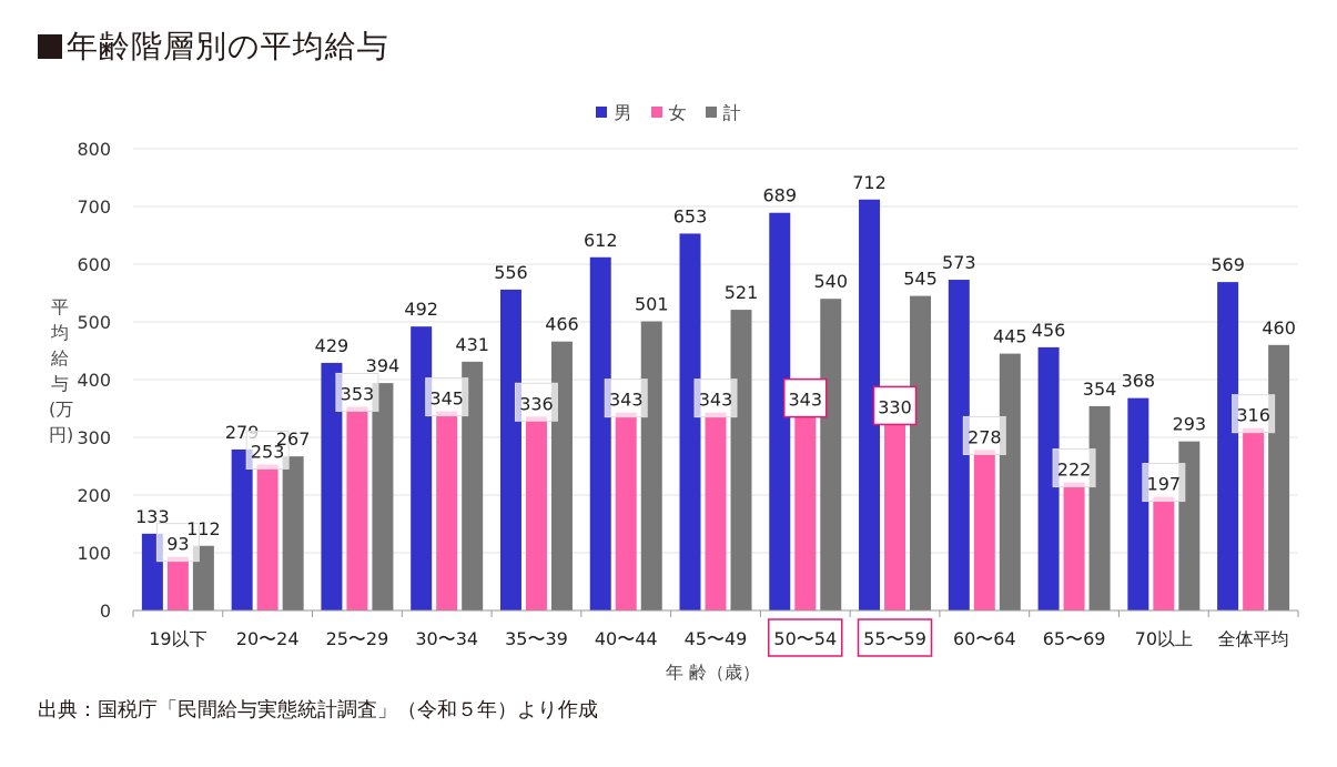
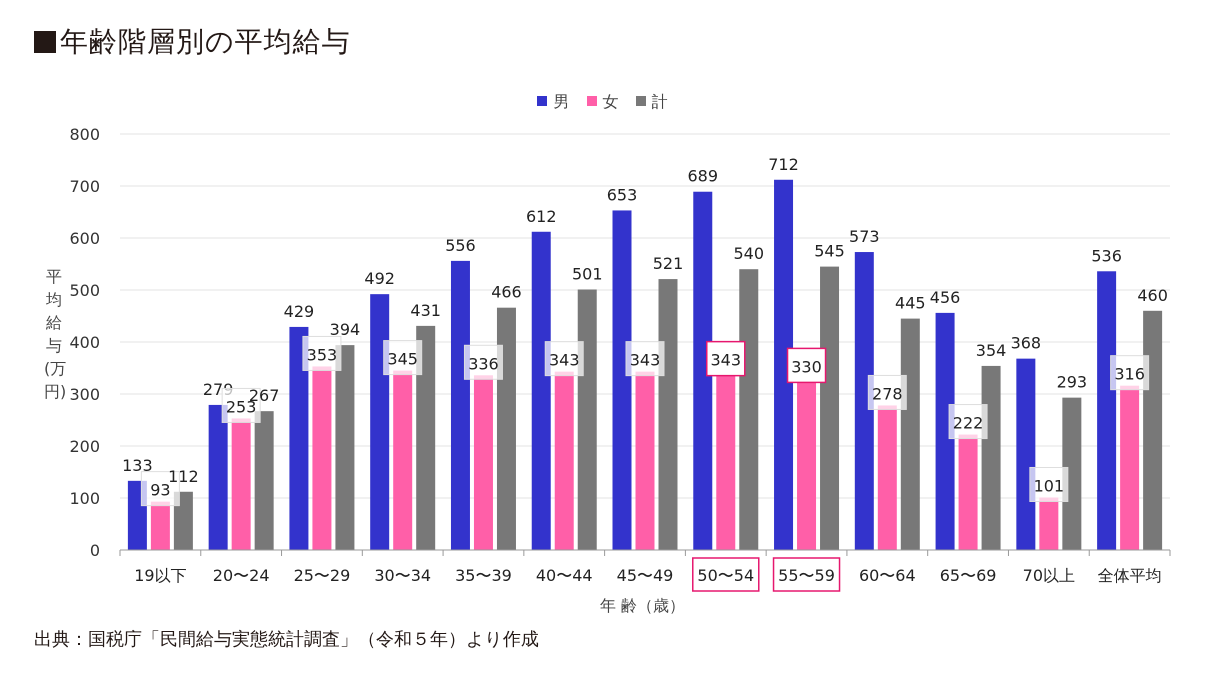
女/70以上: 197 -> 101
男/全体平均: 569 -> 536
